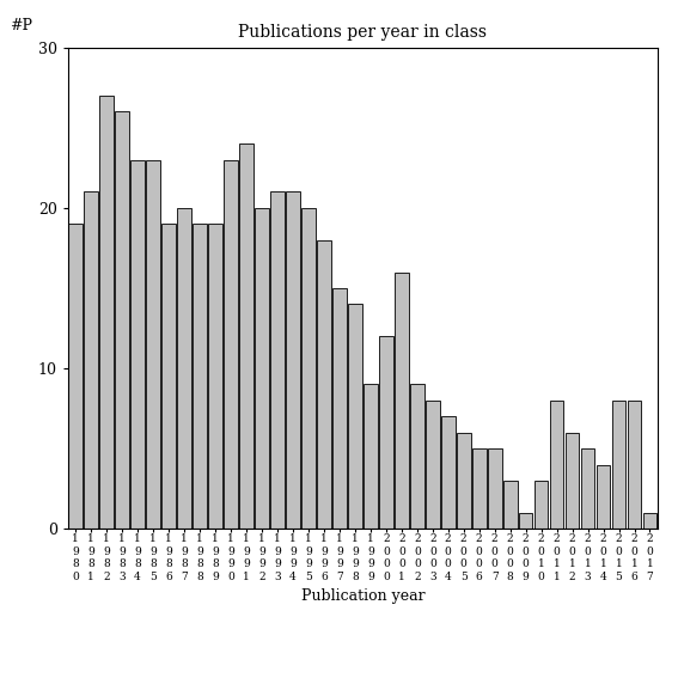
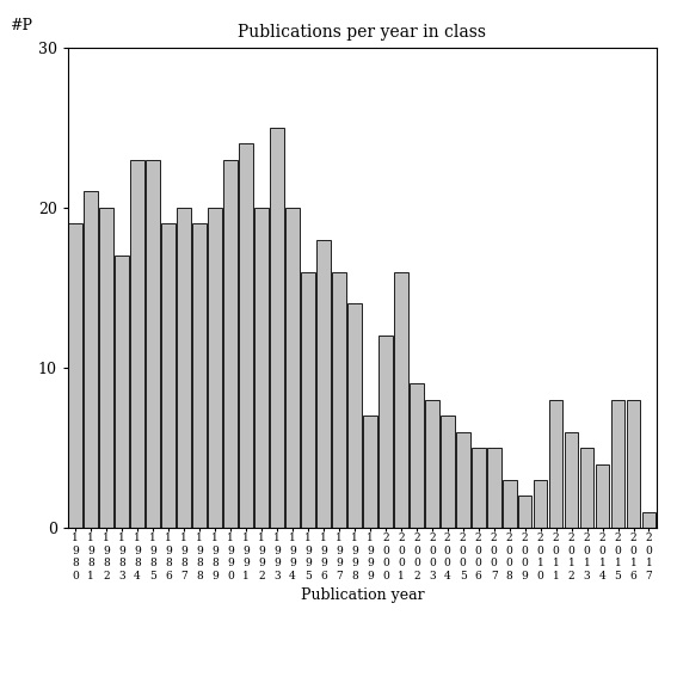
1 9 8 2: 27 -> 20
1 9 8 3: 26 -> 17
1 9 8 9: 19 -> 20
1 9 9 3: 21 -> 25
1 9 9 4: 21 -> 20
1 9 9 5: 20 -> 16
1 9 9 7: 15 -> 16
1 9 9 9: 9 -> 7
2 0 0 9: 1 -> 2
